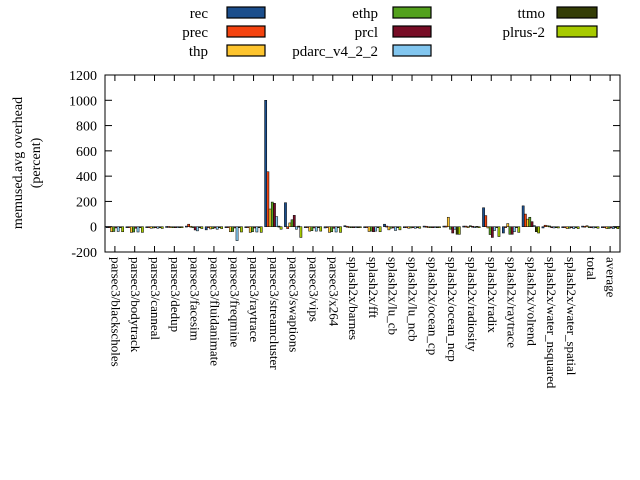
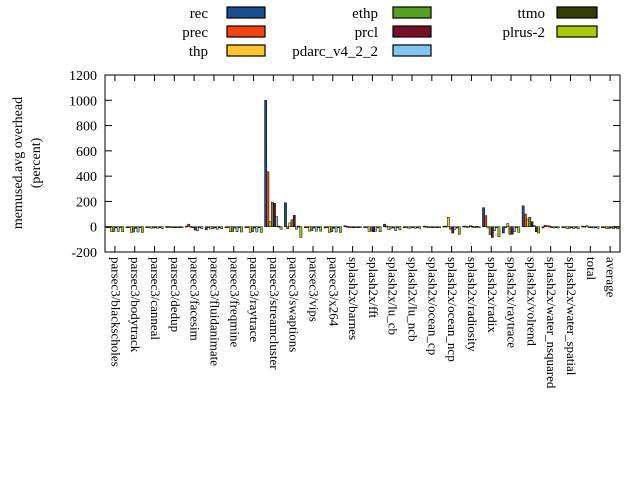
pdarc_v4_2_2/parsec3/freqmine: -110 -> -40
thp/parsec3/streamcluster: 140 -> 40
ttmo/splash2x/ocean_ncp: -60 -> -10
